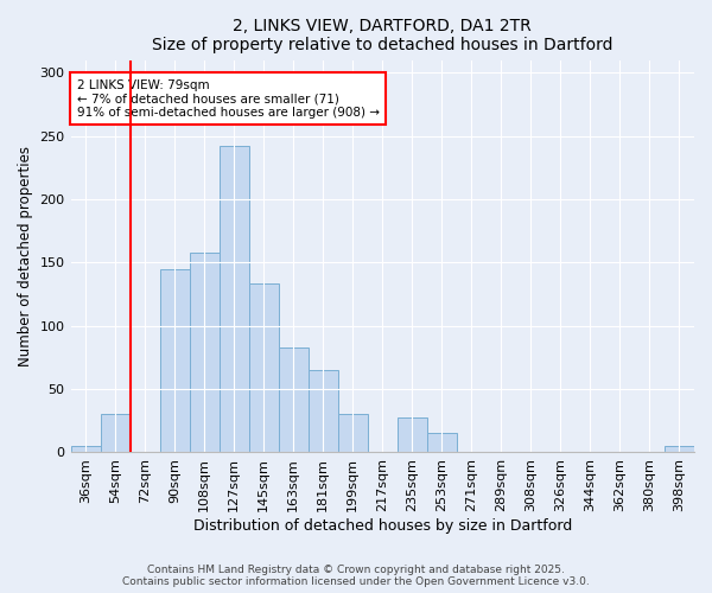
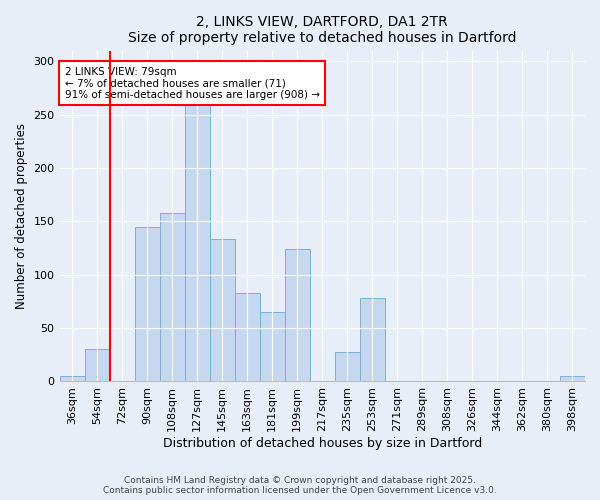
127sqm: 242 -> 259
199sqm: 30 -> 124
253sqm: 15 -> 78
